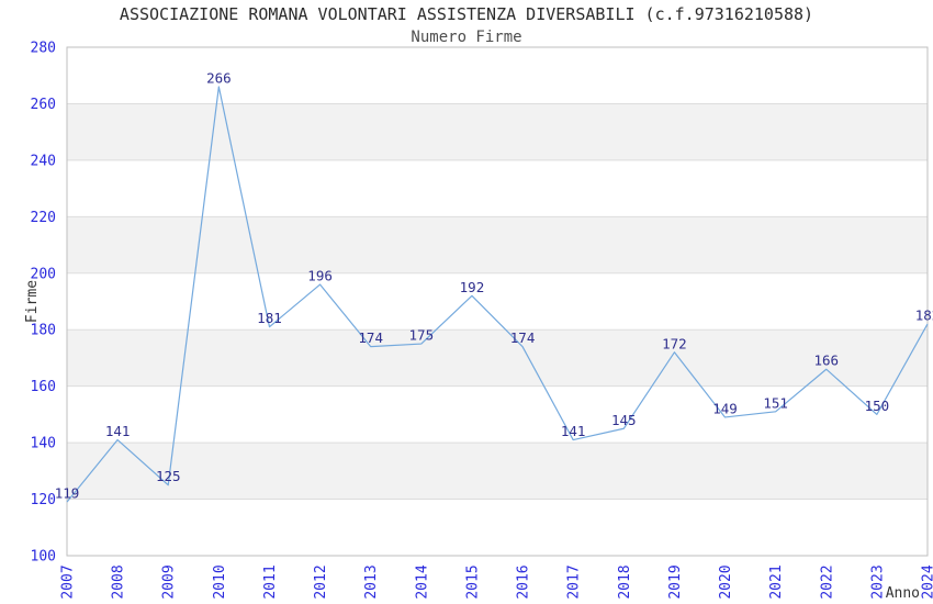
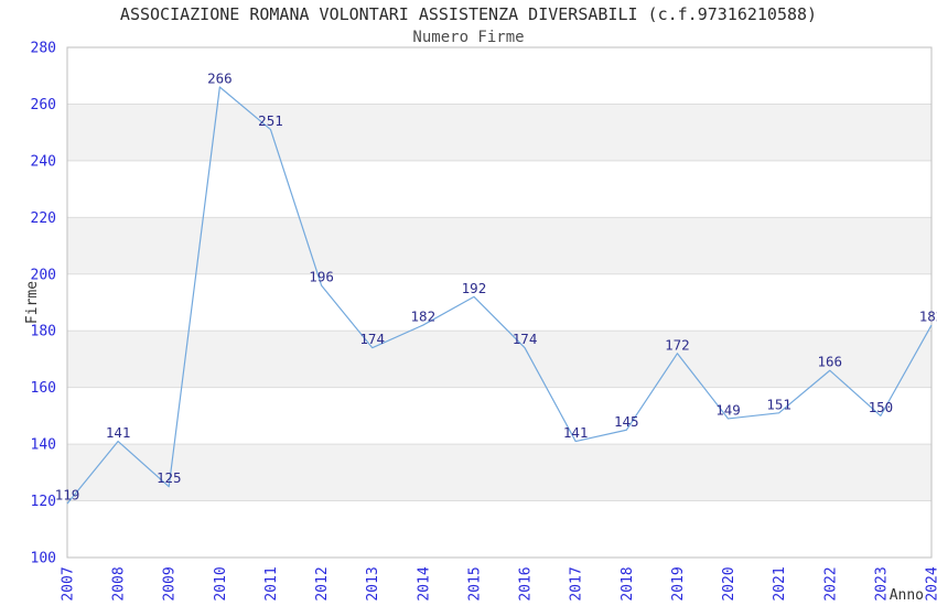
2011: 181 -> 251
2014: 175 -> 182
